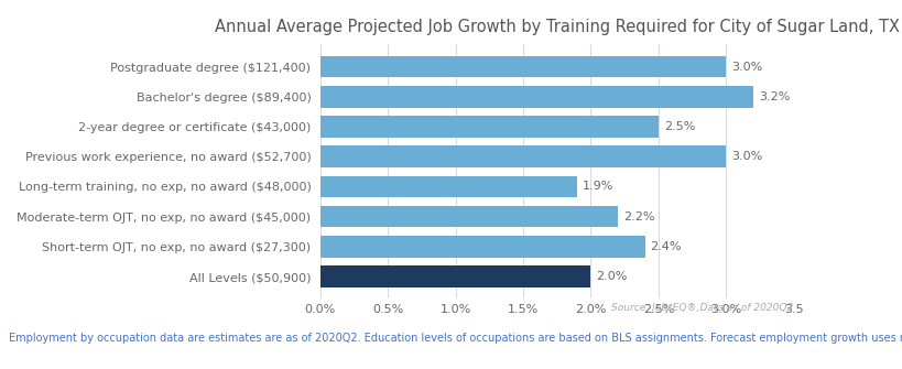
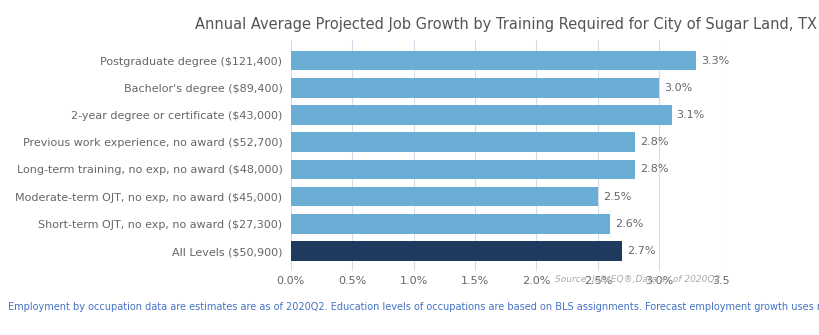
Postgraduate degree ($121,400): 3.0% -> 3.3%
Bachelor's degree ($89,400): 3.2% -> 3.0%
2-year degree or certificate ($43,000): 2.5% -> 3.1%
Previous work experience, no award ($52,700): 3.0% -> 2.8%
Long-term training, no exp, no award ($48,000): 1.9% -> 2.8%
Moderate-term OJT, no exp, no award ($45,000): 2.2% -> 2.5%
Short-term OJT, no exp, no award ($27,300): 2.4% -> 2.6%
All Levels ($50,900): 2.0% -> 2.7%
